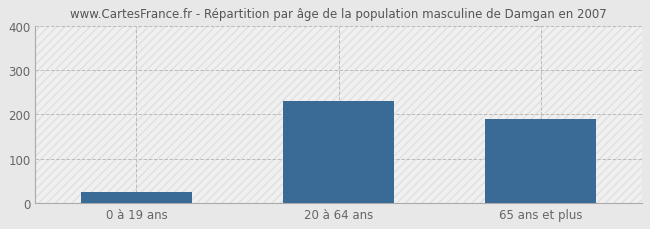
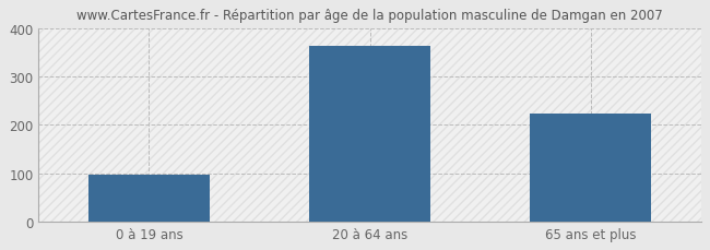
0 à 19 ans: 25 -> 96
20 à 64 ans: 230 -> 362
65 ans et plus: 190 -> 222
